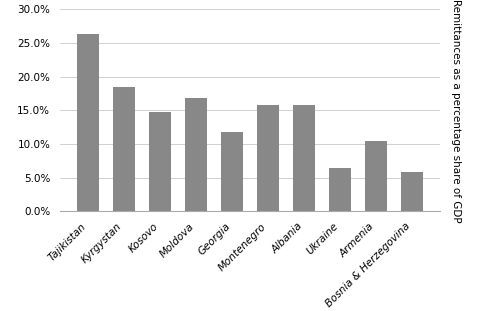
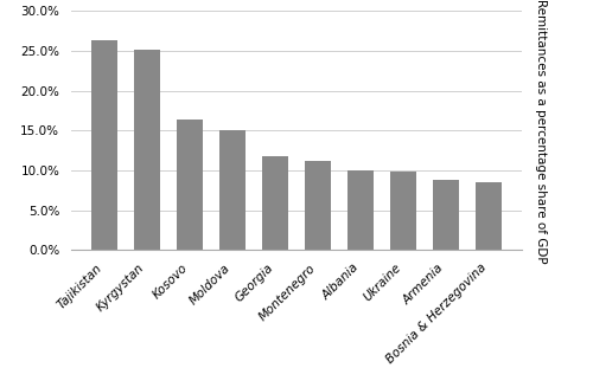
Kyrgystan: 18.4% -> 25.2%
Kosovo: 14.8% -> 16.4%
Moldova: 16.8% -> 15.1%
Montenegro: 15.8% -> 11.2%
Albania: 15.8% -> 10.0%
Ukraine: 6.4% -> 9.8%
Armenia: 10.4% -> 8.9%
Bosnia & Herzegovina: 5.8% -> 8.5%
